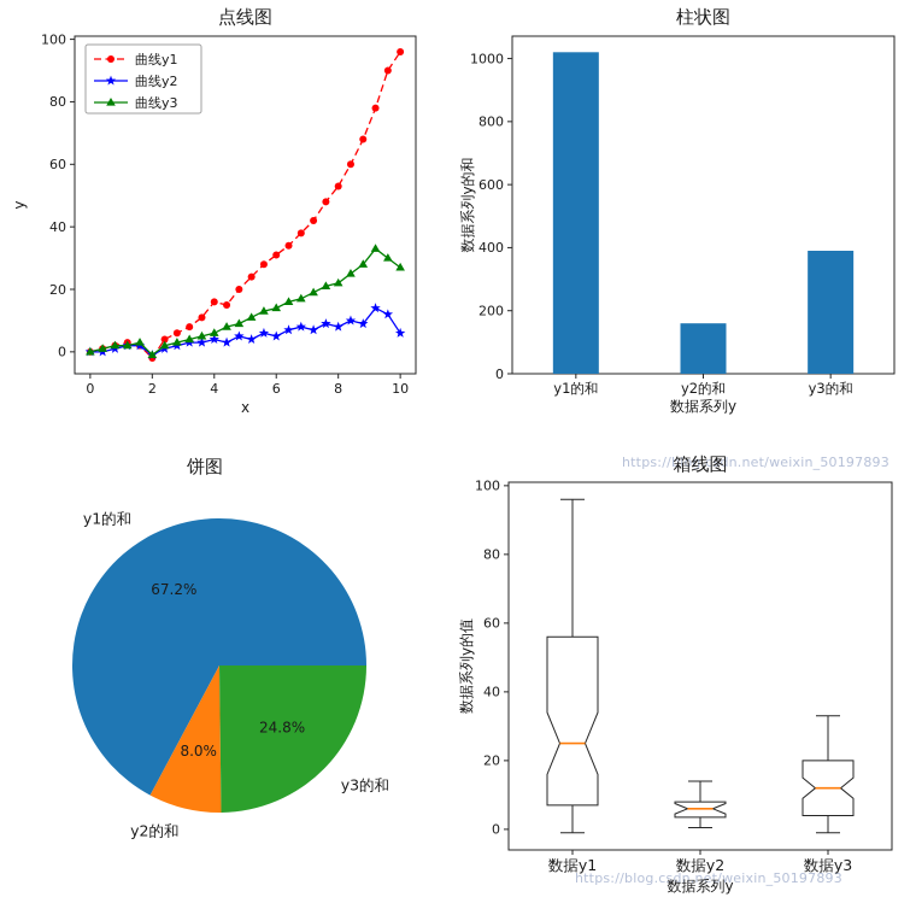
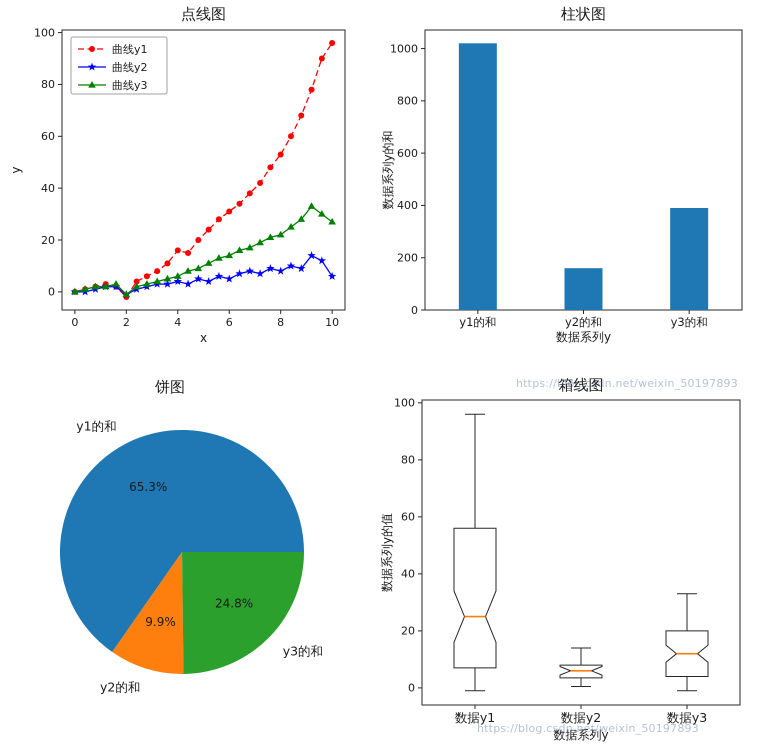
饼图/y1的和: 67.2% -> 65.3%
饼图/y2的和: 8.0% -> 9.9%
